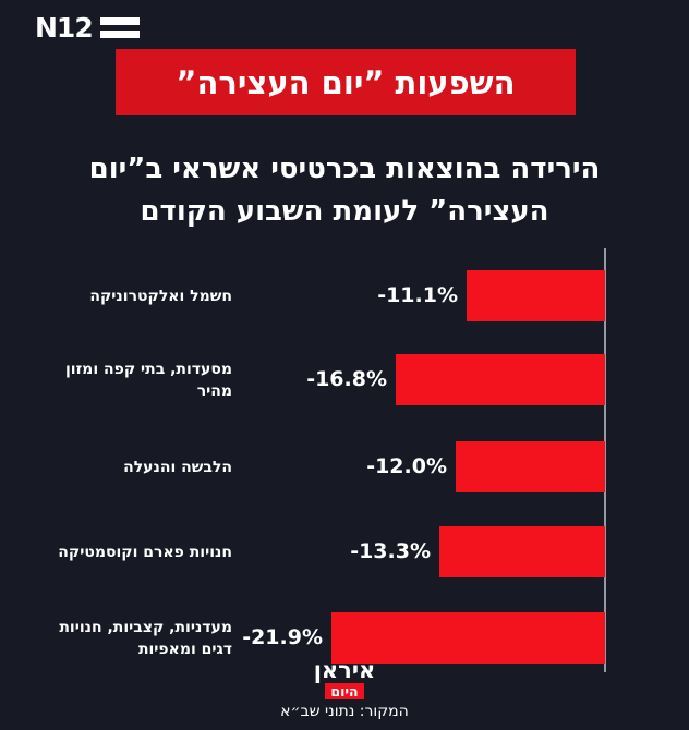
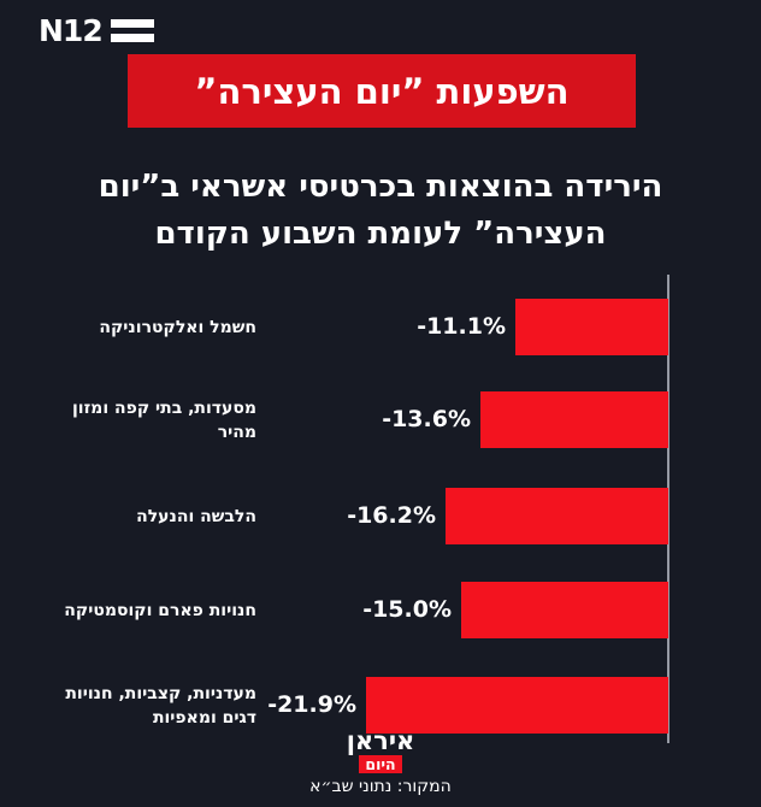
מסעדות, בתי קפה ומזון מהיר: -16.8% -> -13.6%
הלבשה והנעלה: -12.0% -> -16.2%
חנויות פארם וקוסמטיקה: -13.3% -> -15.0%
